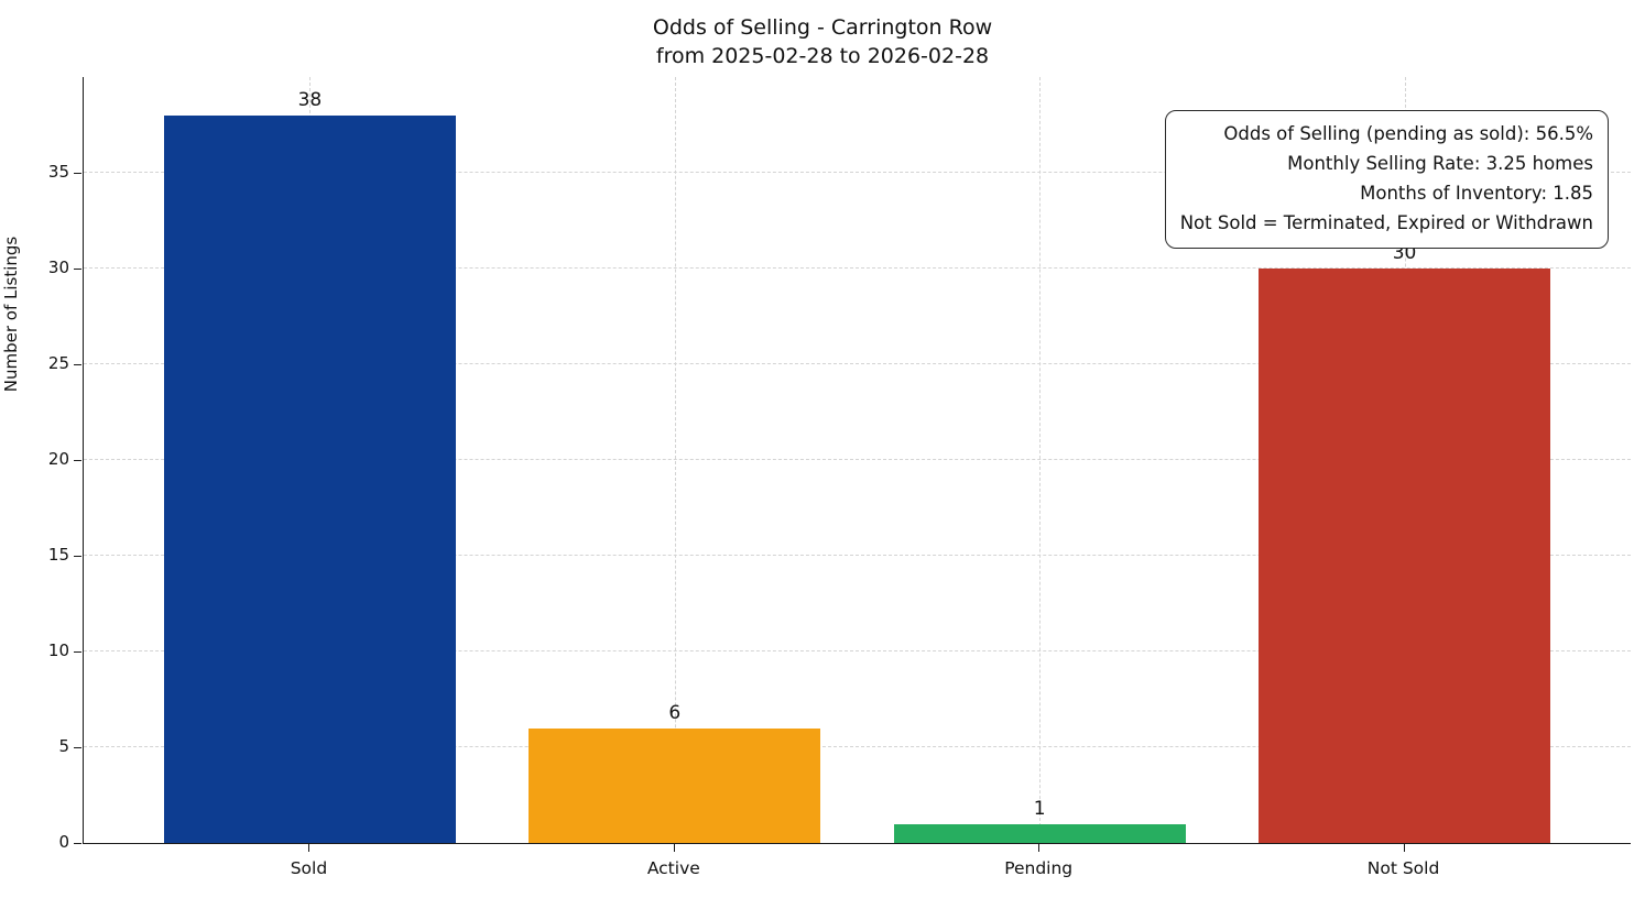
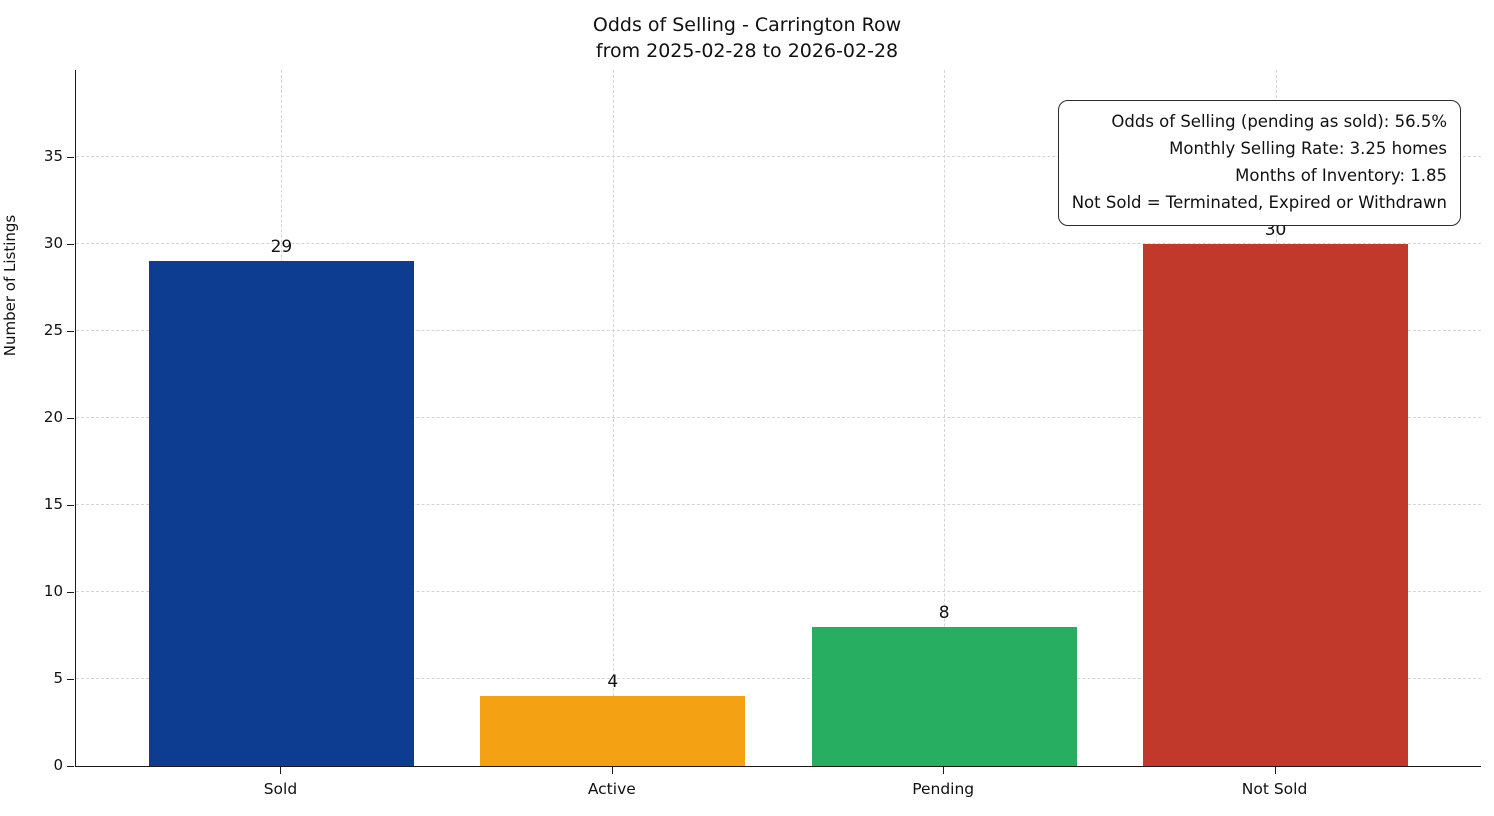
Sold: 38 -> 29
Active: 6 -> 4
Pending: 1 -> 8
